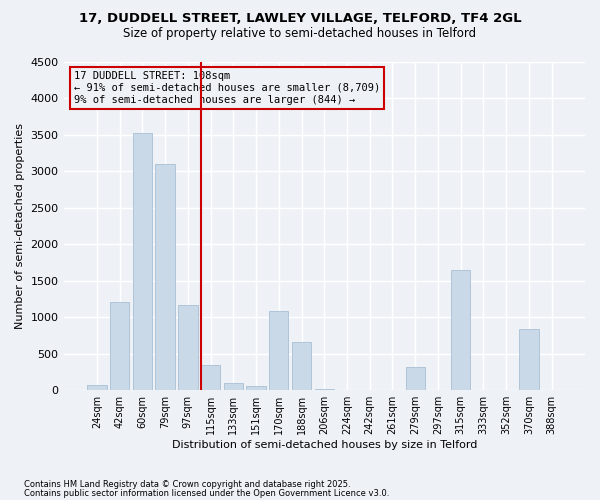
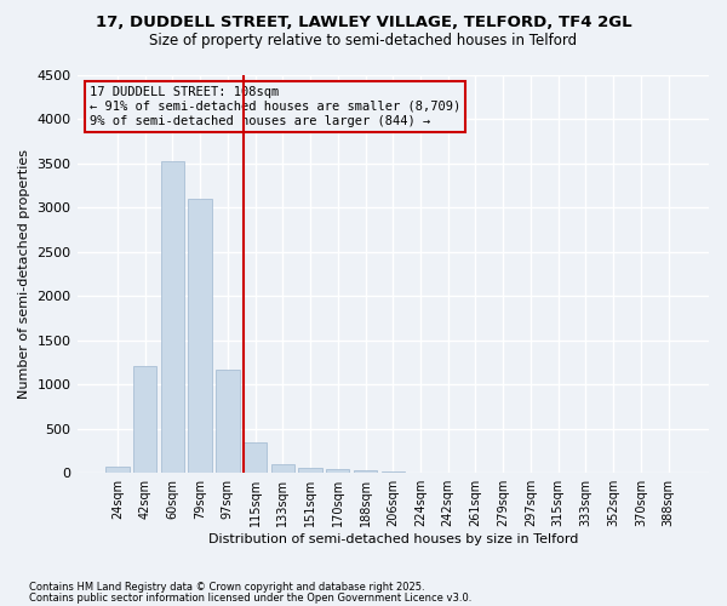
170sqm: 1080 -> 40
188sqm: 660 -> 20
279sqm: 320 -> 0
315sqm: 1640 -> 0
370sqm: 840 -> 0
